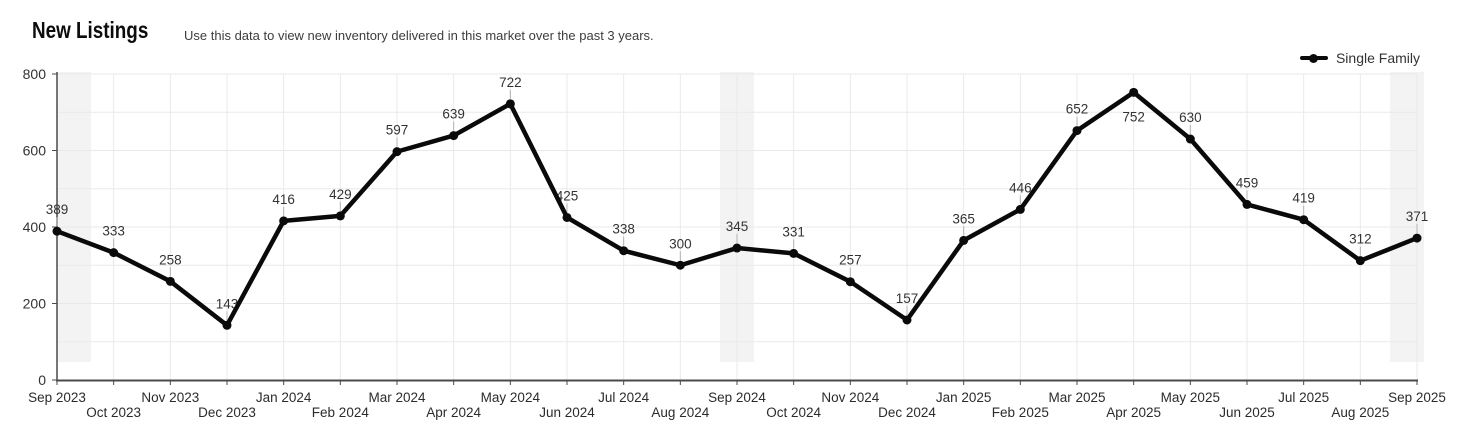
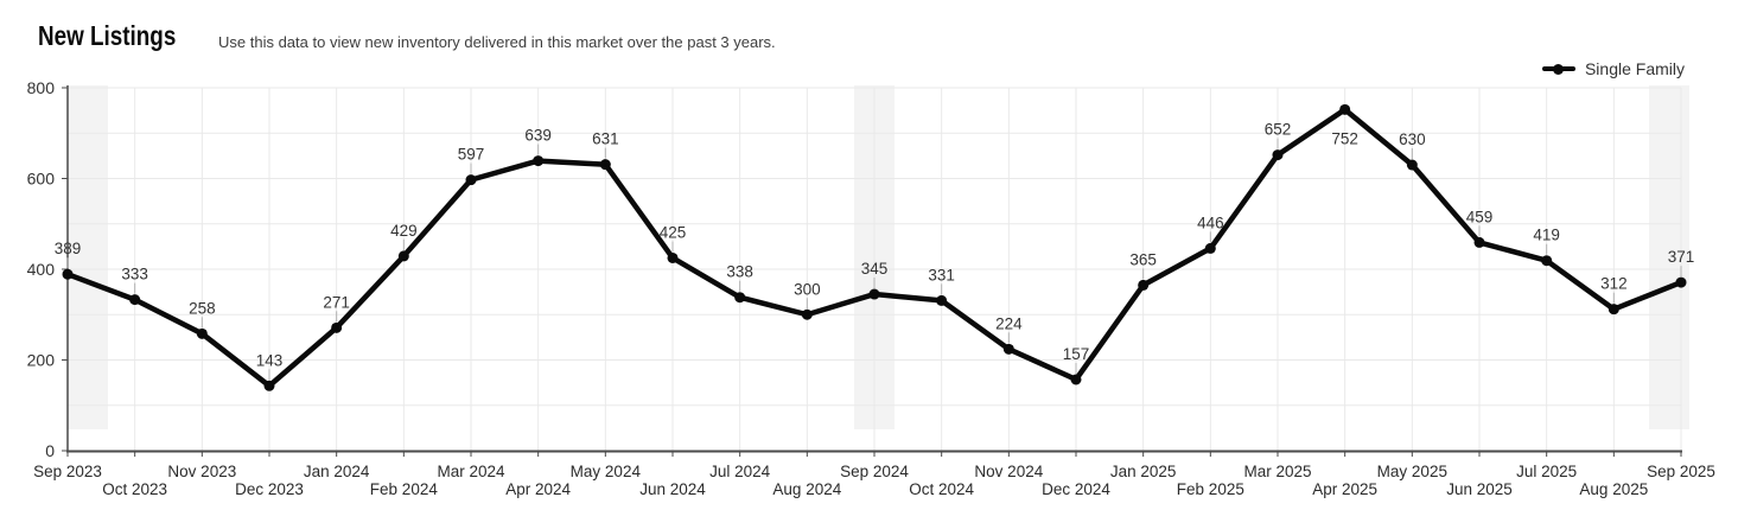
Jan 2024: 416 -> 271
May 2024: 722 -> 631
Nov 2024: 257 -> 224
